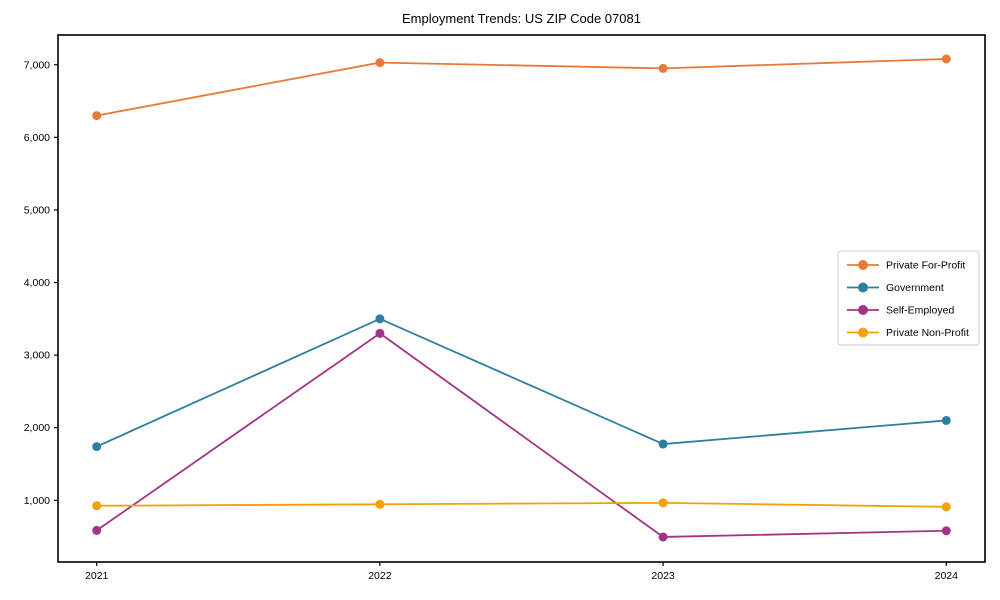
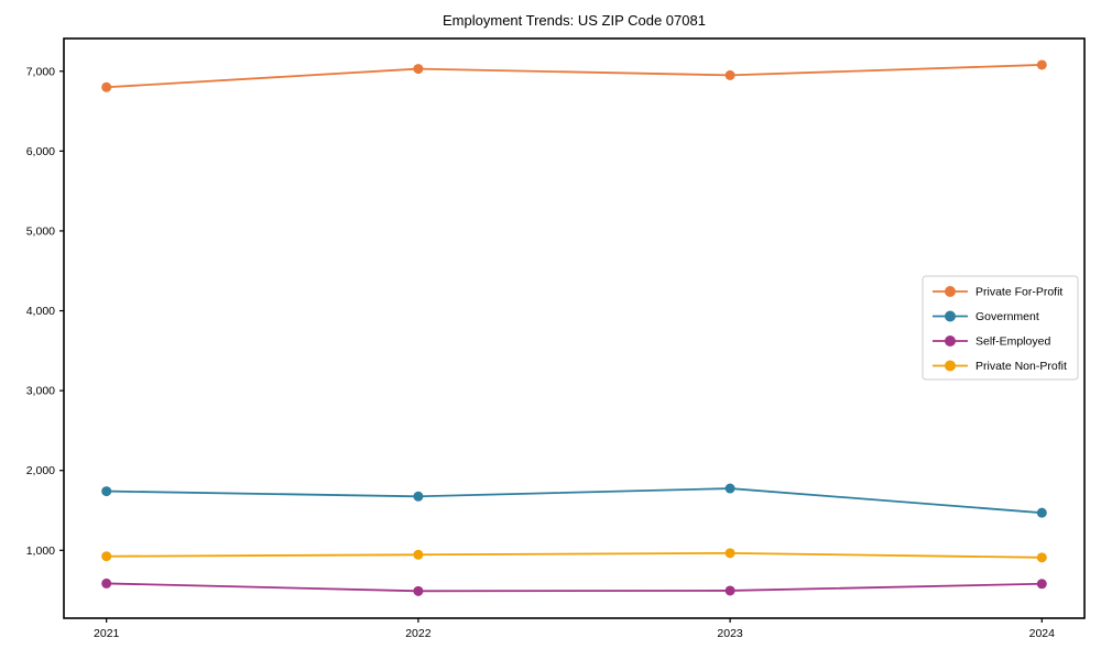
Private For-Profit/2021: 6300 -> 6800
Government/2022: 3500 -> 1700
Self-Employed/2022: 3300 -> 500
Government/2024: 2100 -> 1500
